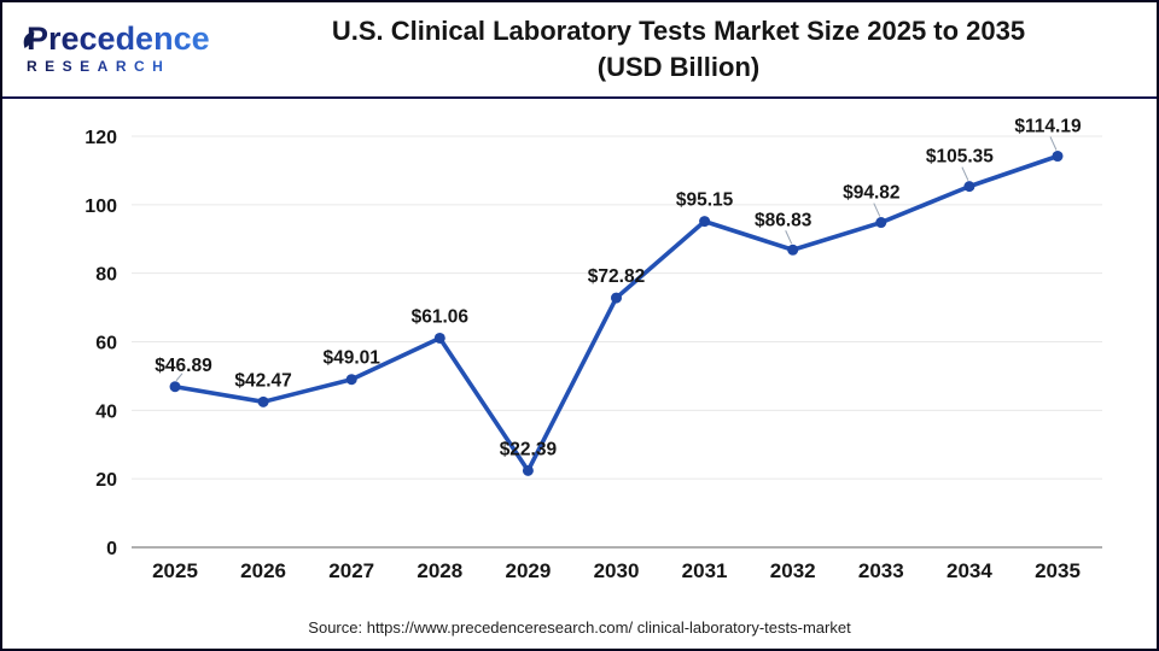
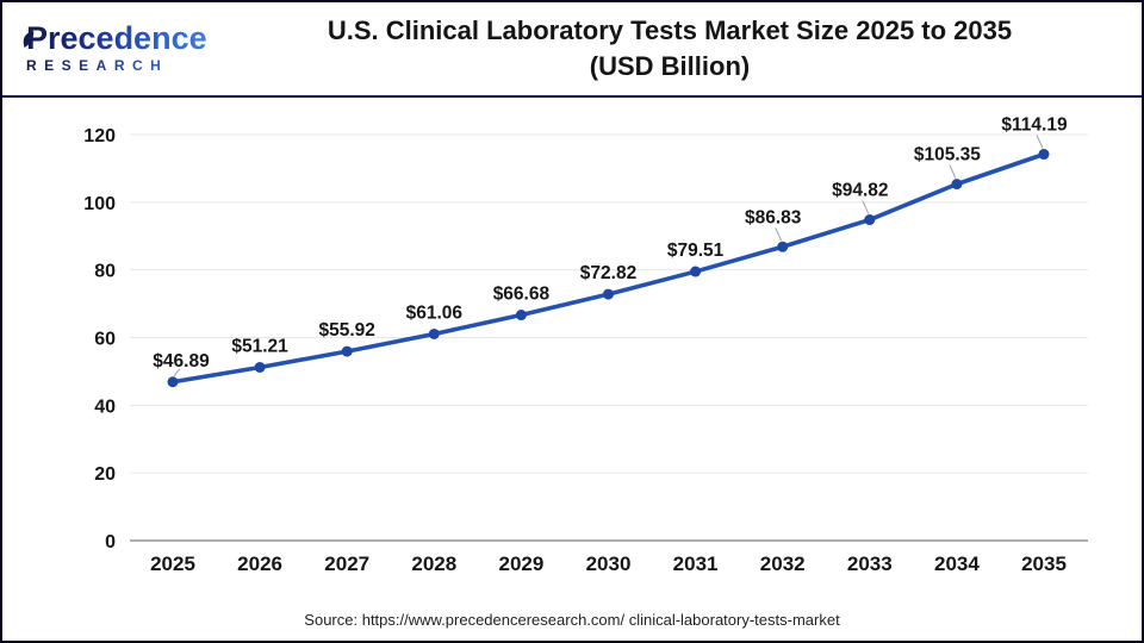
2026: $42.47 -> $51.21
2027: $49.01 -> $55.92
2029: $22.39 -> $66.68
2031: $95.15 -> $79.51
